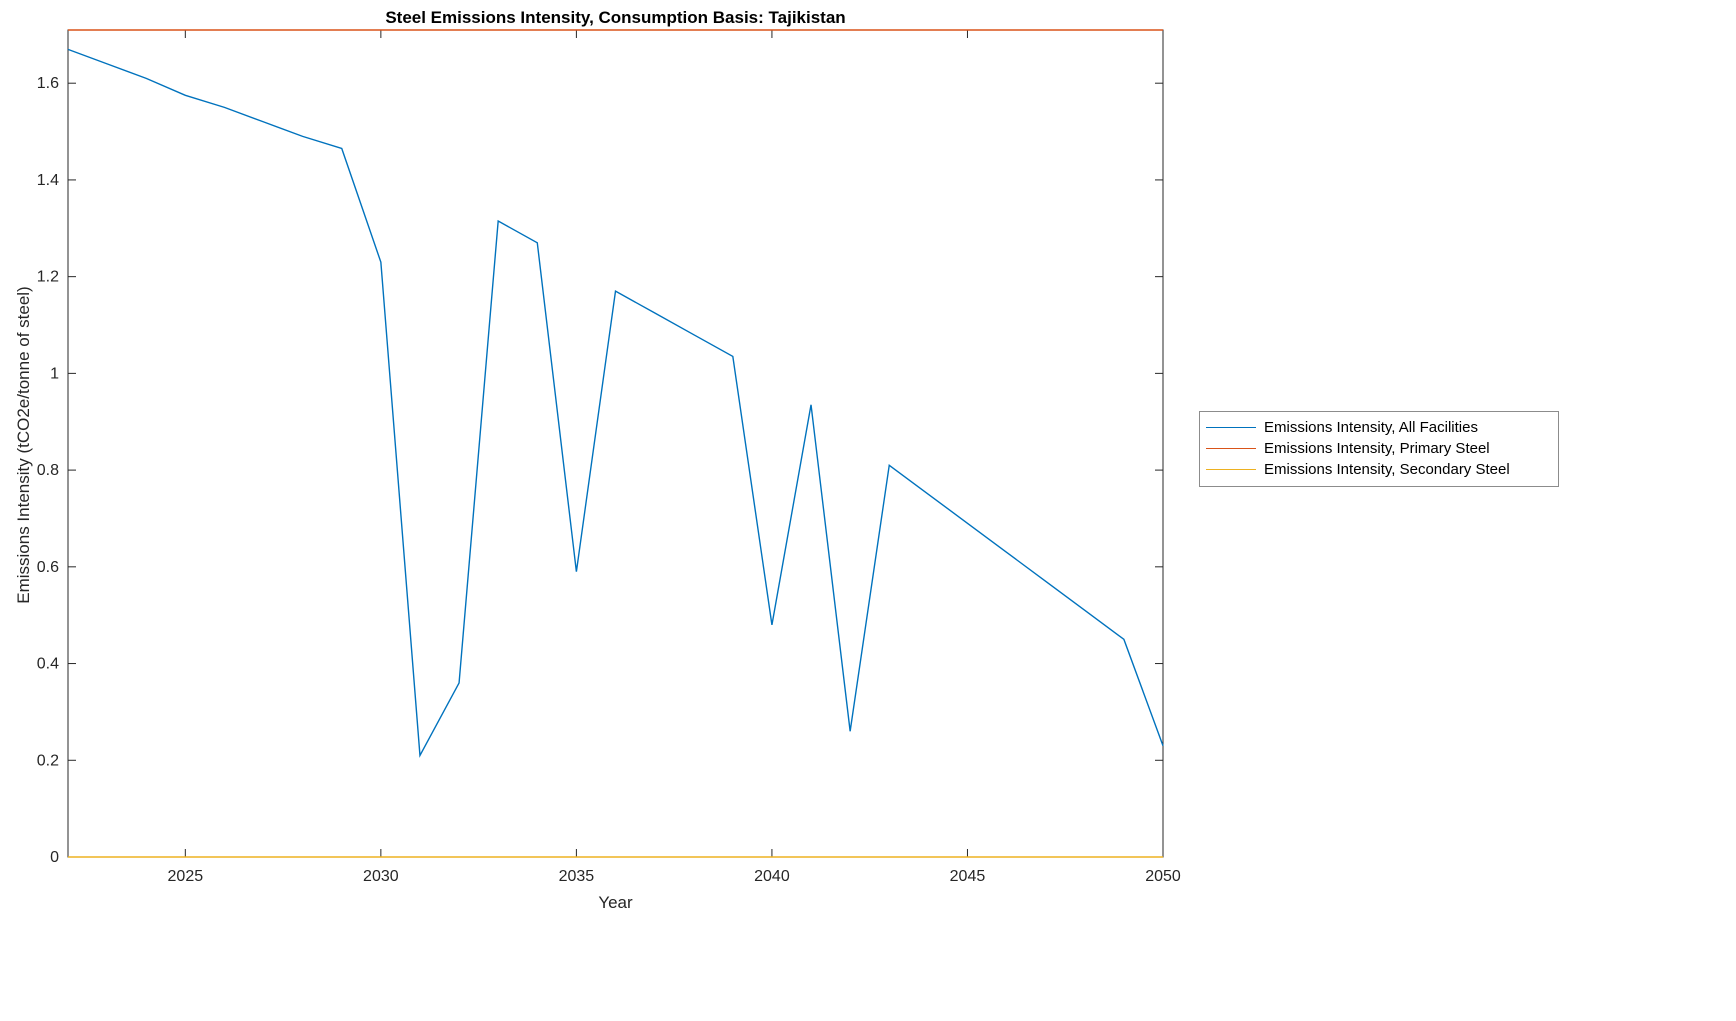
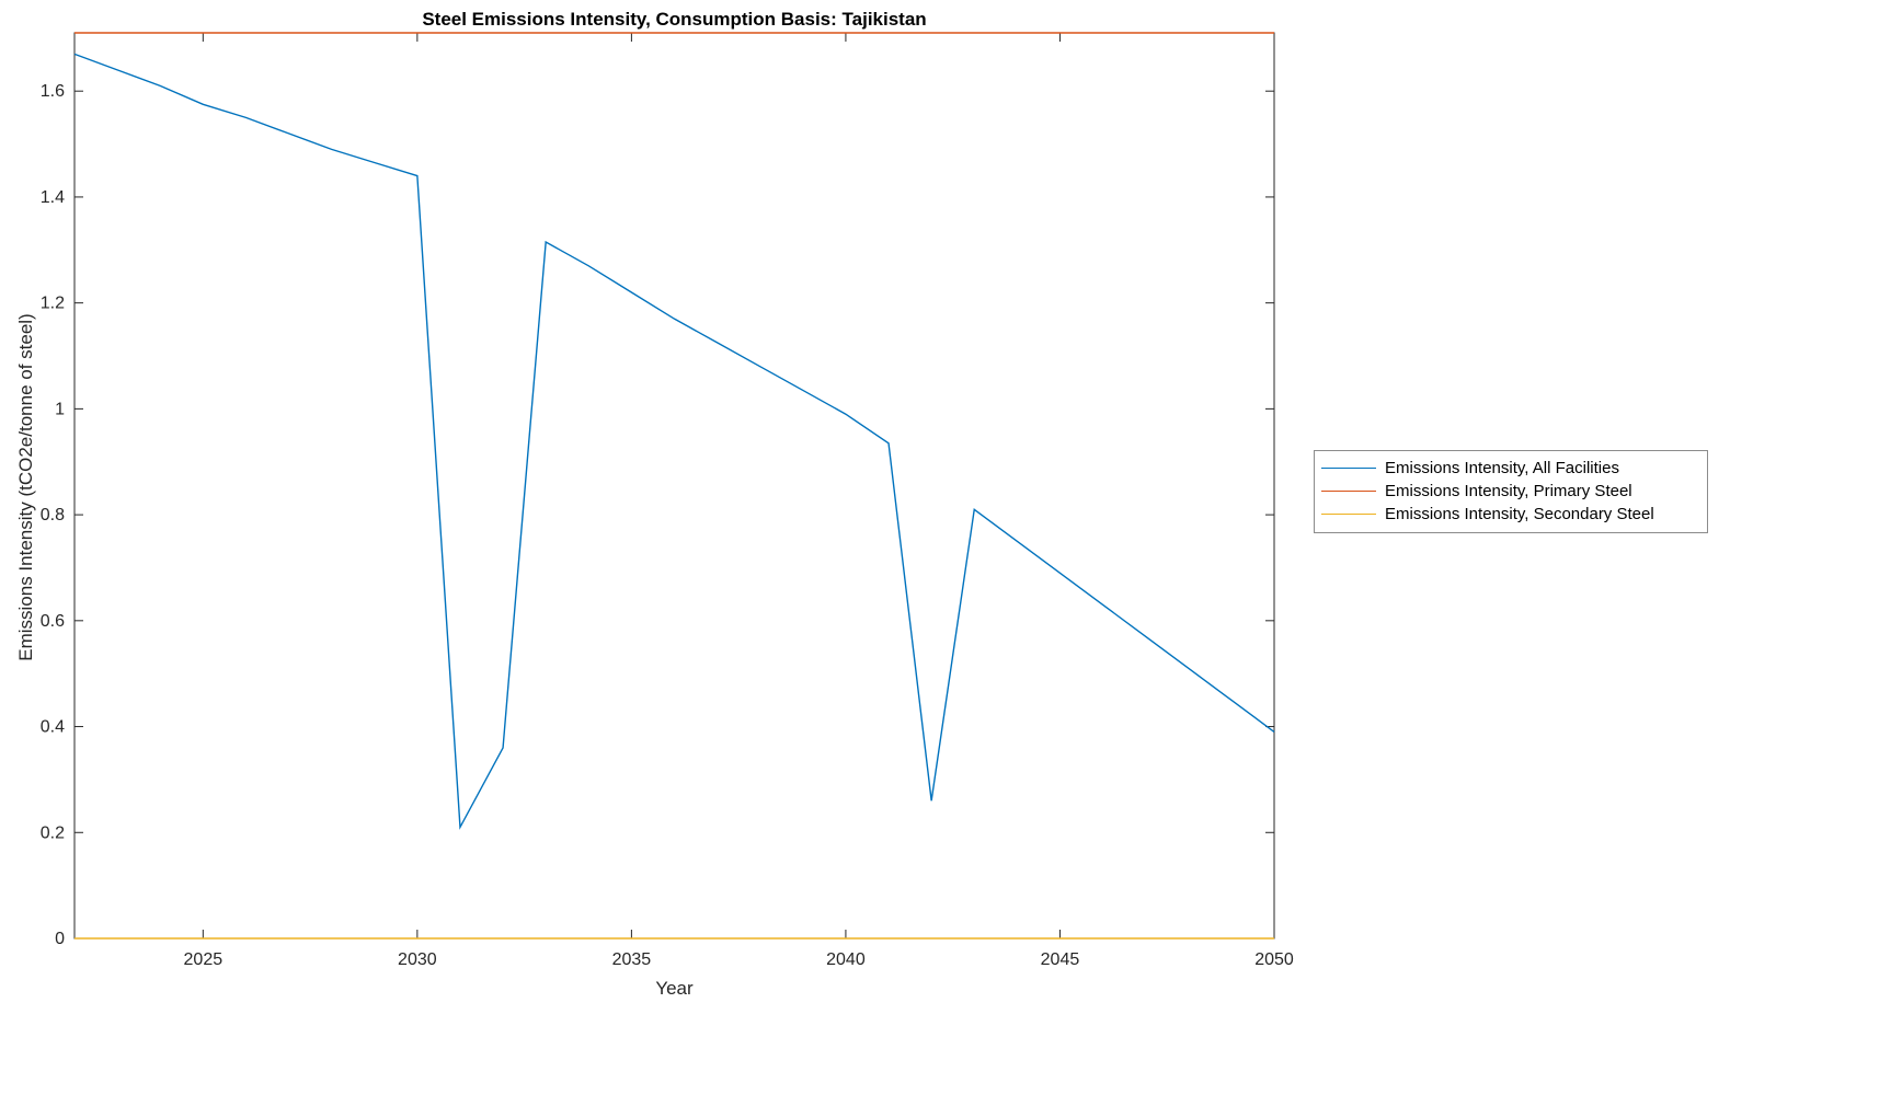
Emissions Intensity, All Facilities/2030: 1.23 -> 1.44
Emissions Intensity, All Facilities/2035: 0.59 -> 1.22
Emissions Intensity, All Facilities/2040: 0.48 -> 0.99
Emissions Intensity, All Facilities/2050: 0.23 -> 0.39
